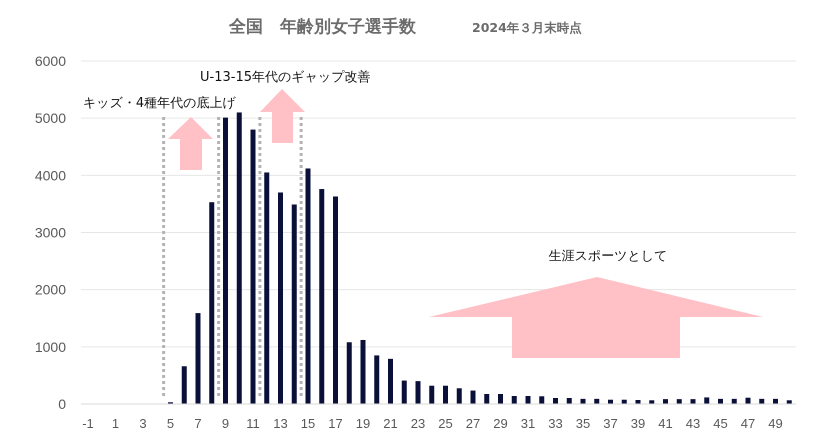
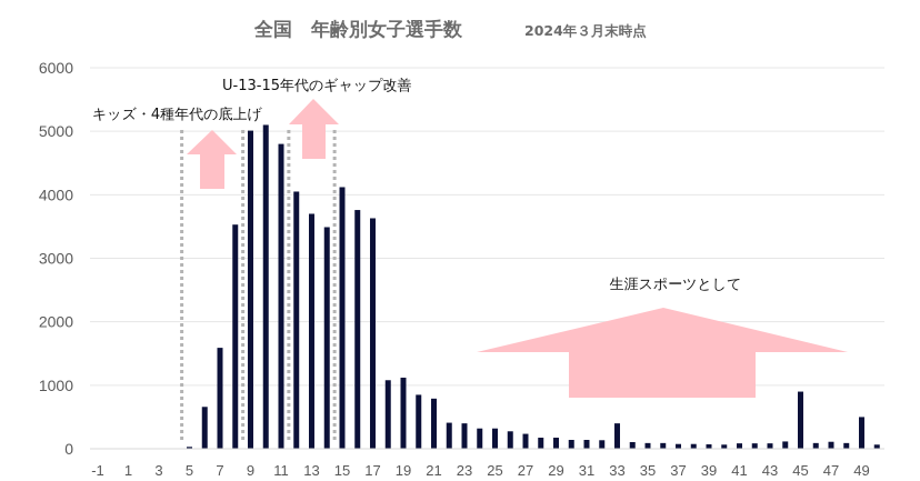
33: 100 -> 400
45: 100 -> 900
49: 100 -> 500
